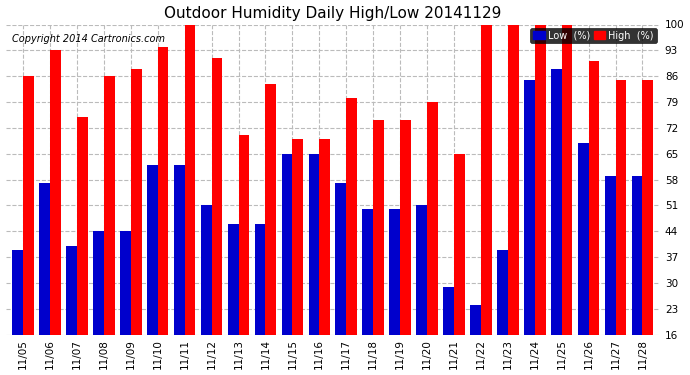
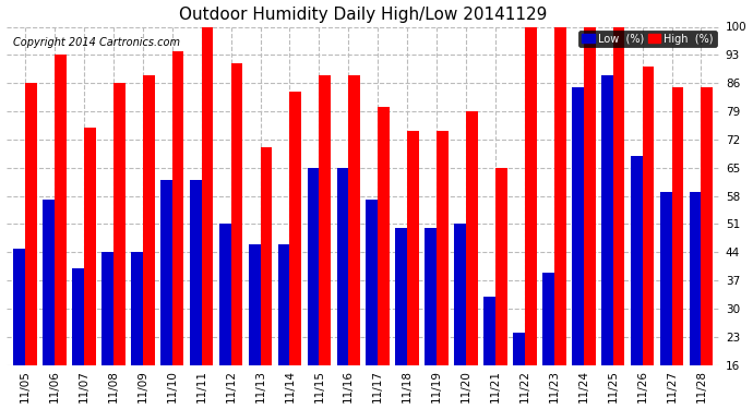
Low (%)/11/05: 39 -> 45
High (%)/11/15: 69 -> 88
High (%)/11/16: 69 -> 88
Low (%)/11/21: 29 -> 33
